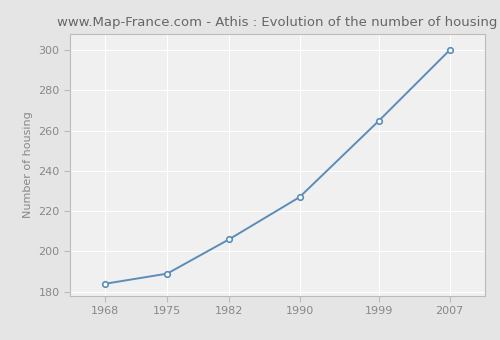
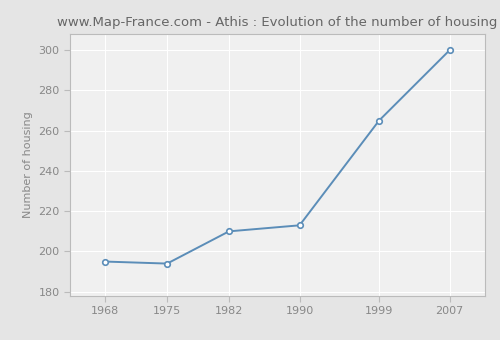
1968: 184 -> 195
1975: 189 -> 194
1982: 206 -> 210
1990: 227 -> 213
